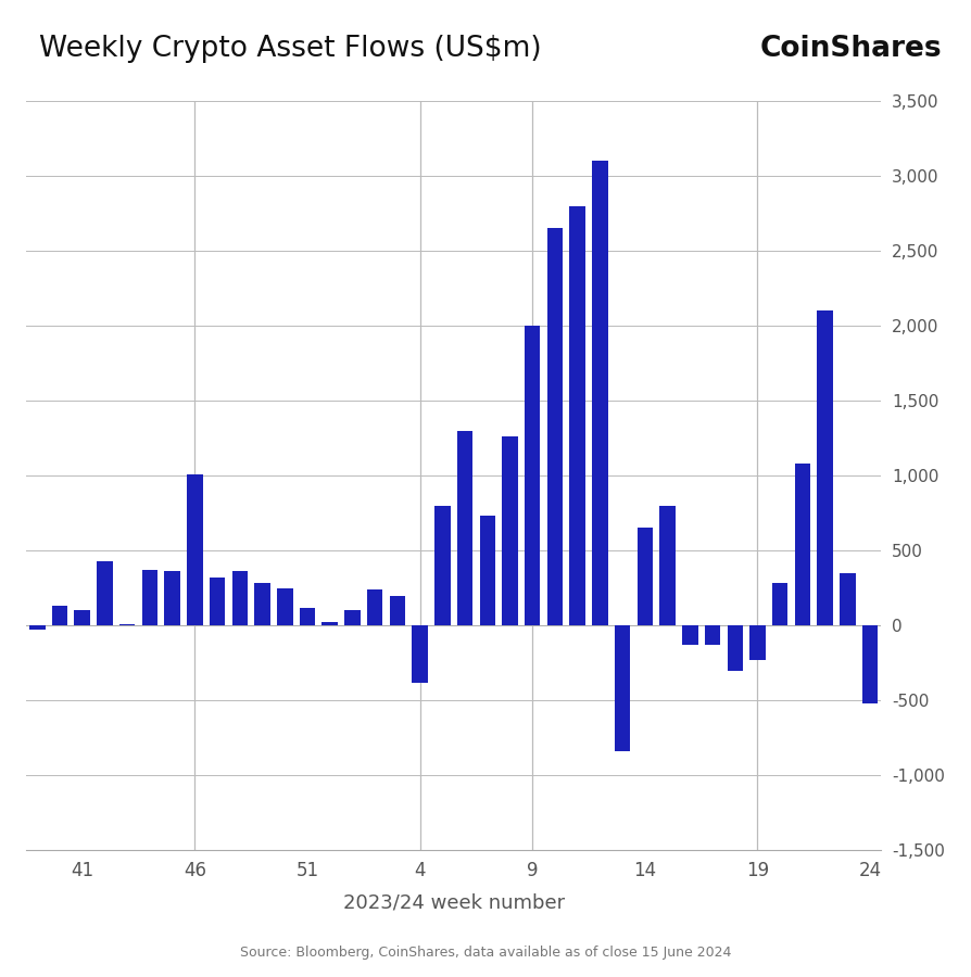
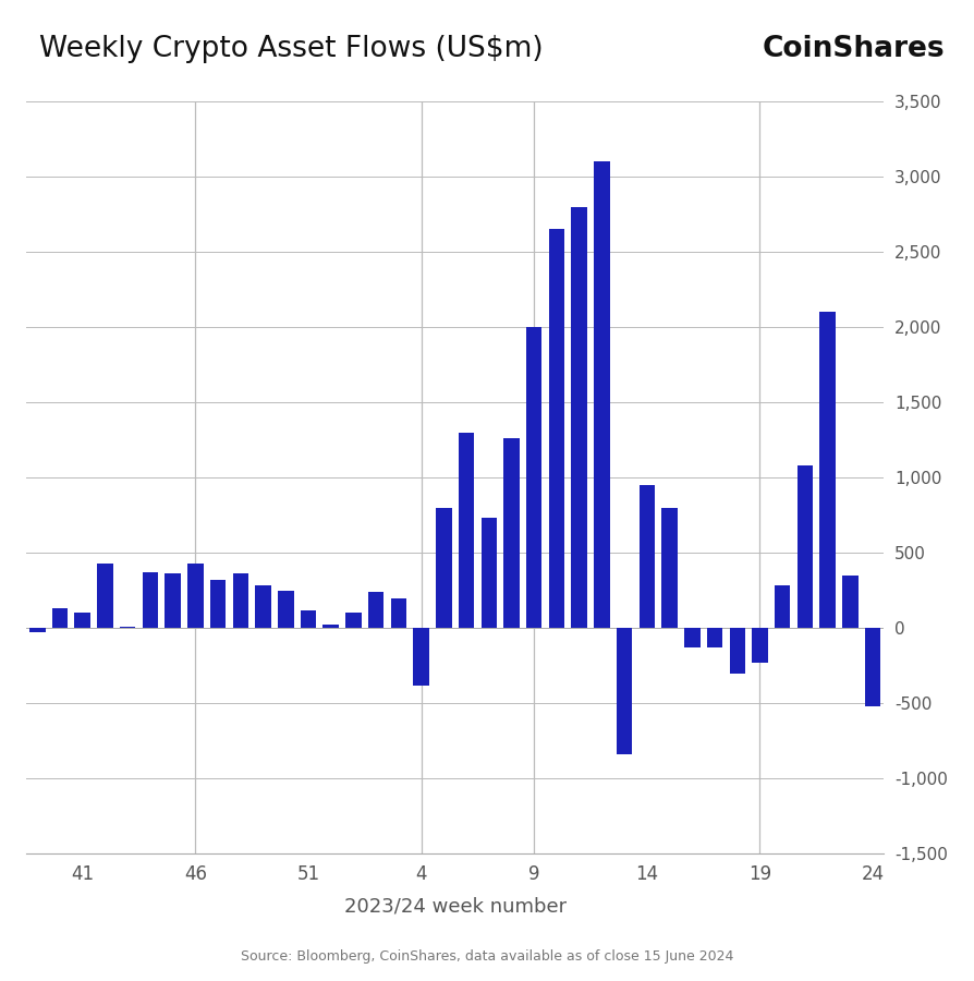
46: 1,010 -> 430
14: 650 -> 950
